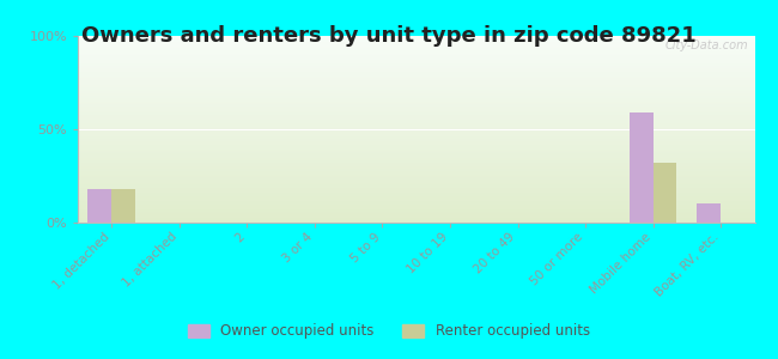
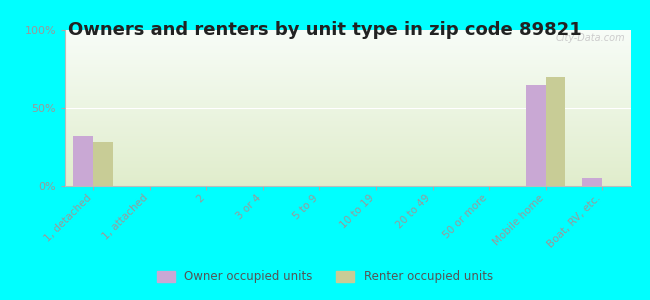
Owner occupied units/1, detached: 18% -> 32%
Renter occupied units/1, detached: 18% -> 28%
Owner occupied units/Mobile home: 59% -> 65%
Renter occupied units/Mobile home: 32% -> 70%
Owner occupied units/Boat, RV, etc.: 10% -> 5%
